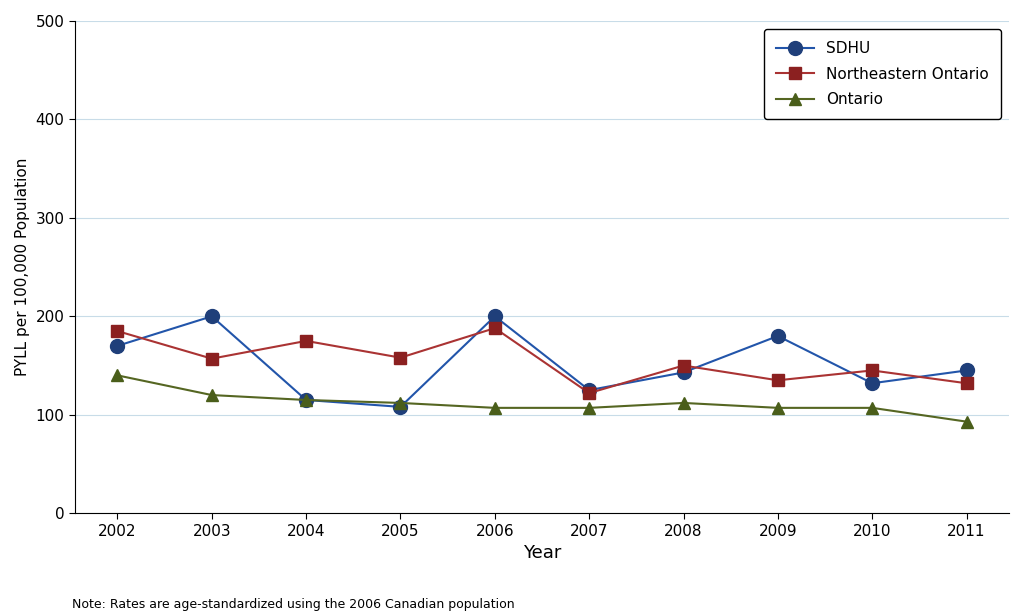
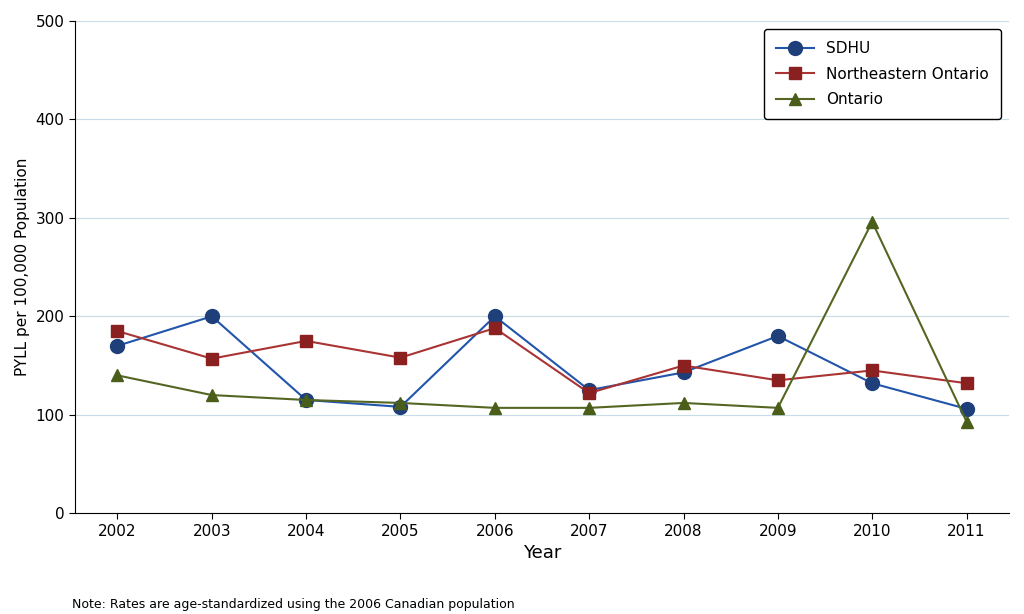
Ontario/2010: 107 -> 296
SDHU/2011: 145 -> 106
